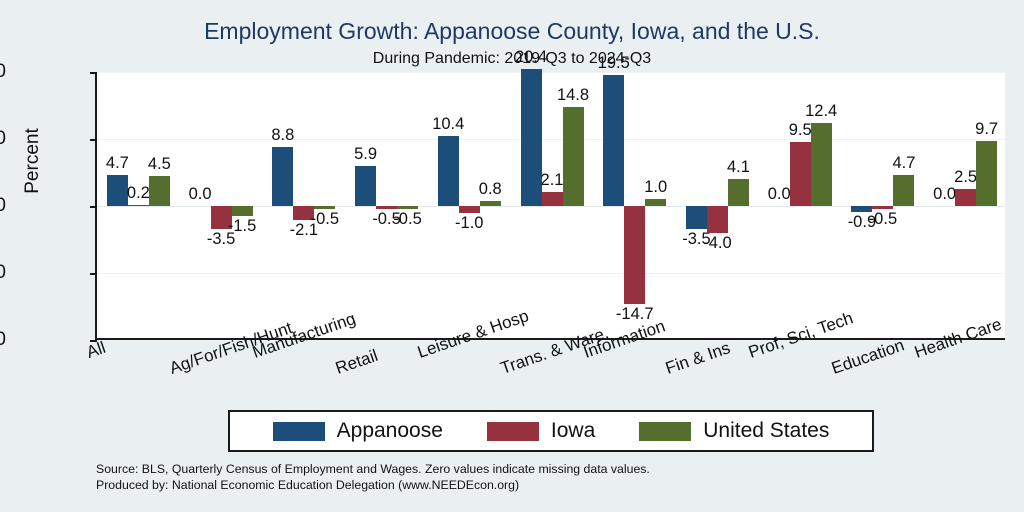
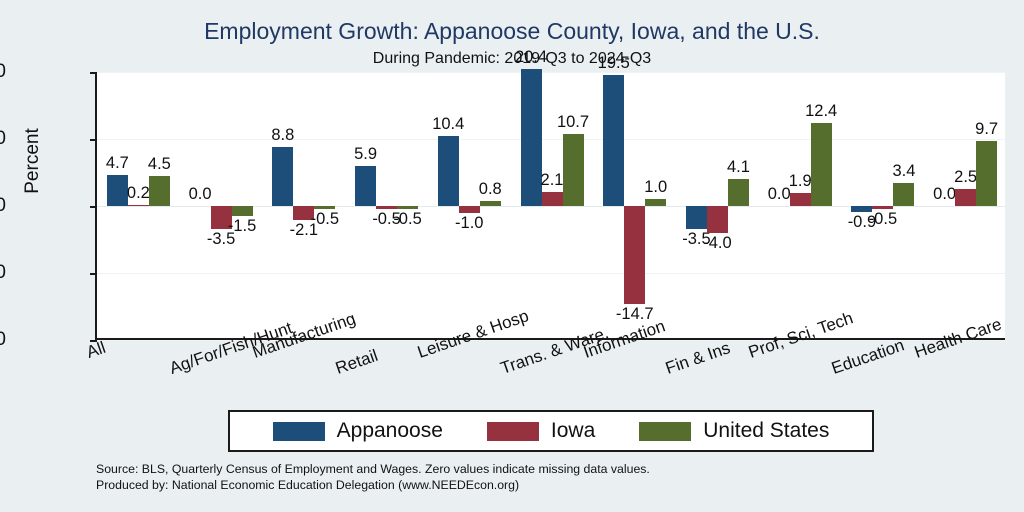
United States/Trans. & Ware.: 14.8 -> 10.7
Iowa/Prof, Sci, Tech: 9.5 -> 1.9
United States/Education: 4.7 -> 3.4
